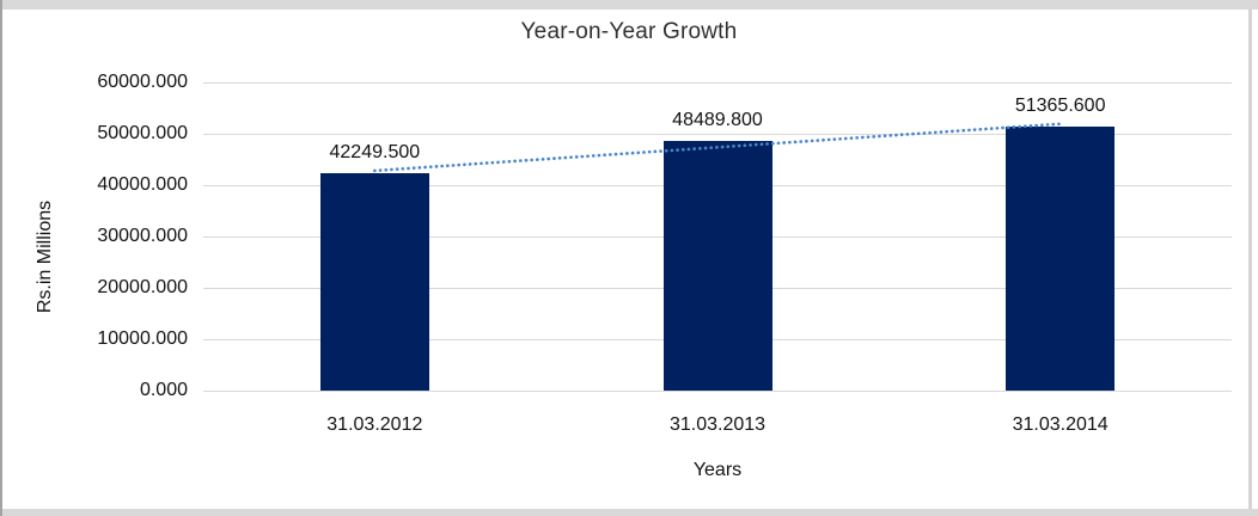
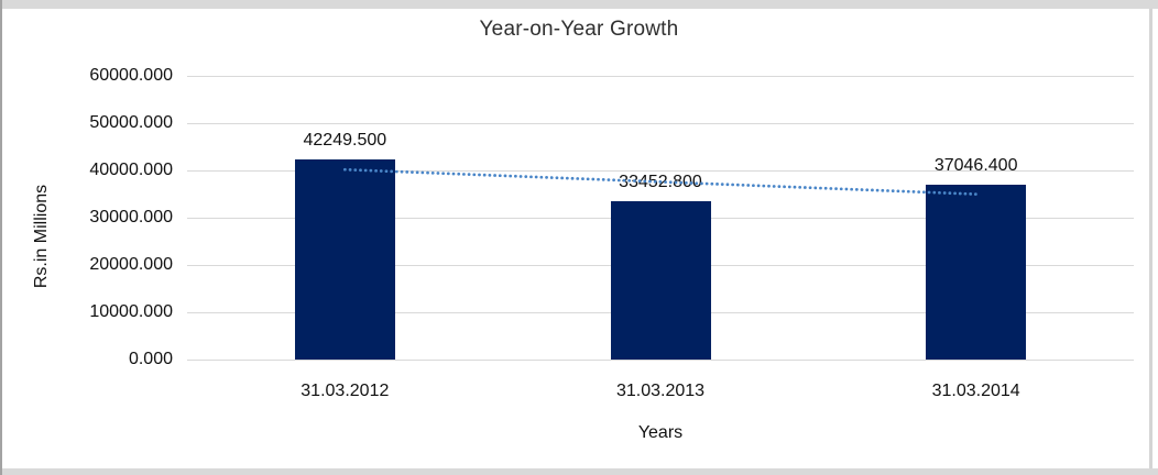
31.03.2013: 48489.800 -> 33452.800
31.03.2014: 51365.600 -> 37046.400
